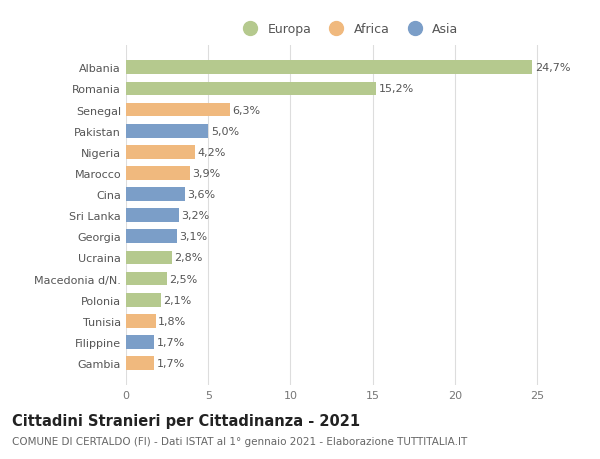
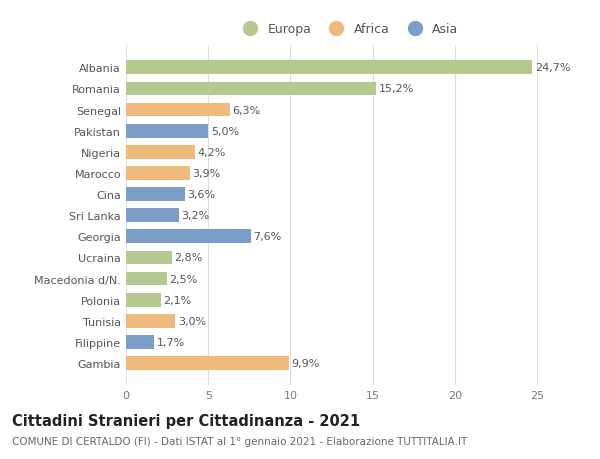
Georgia: 3,1% -> 7,6%
Tunisia: 1,8% -> 3,0%
Gambia: 1,7% -> 9,9%
